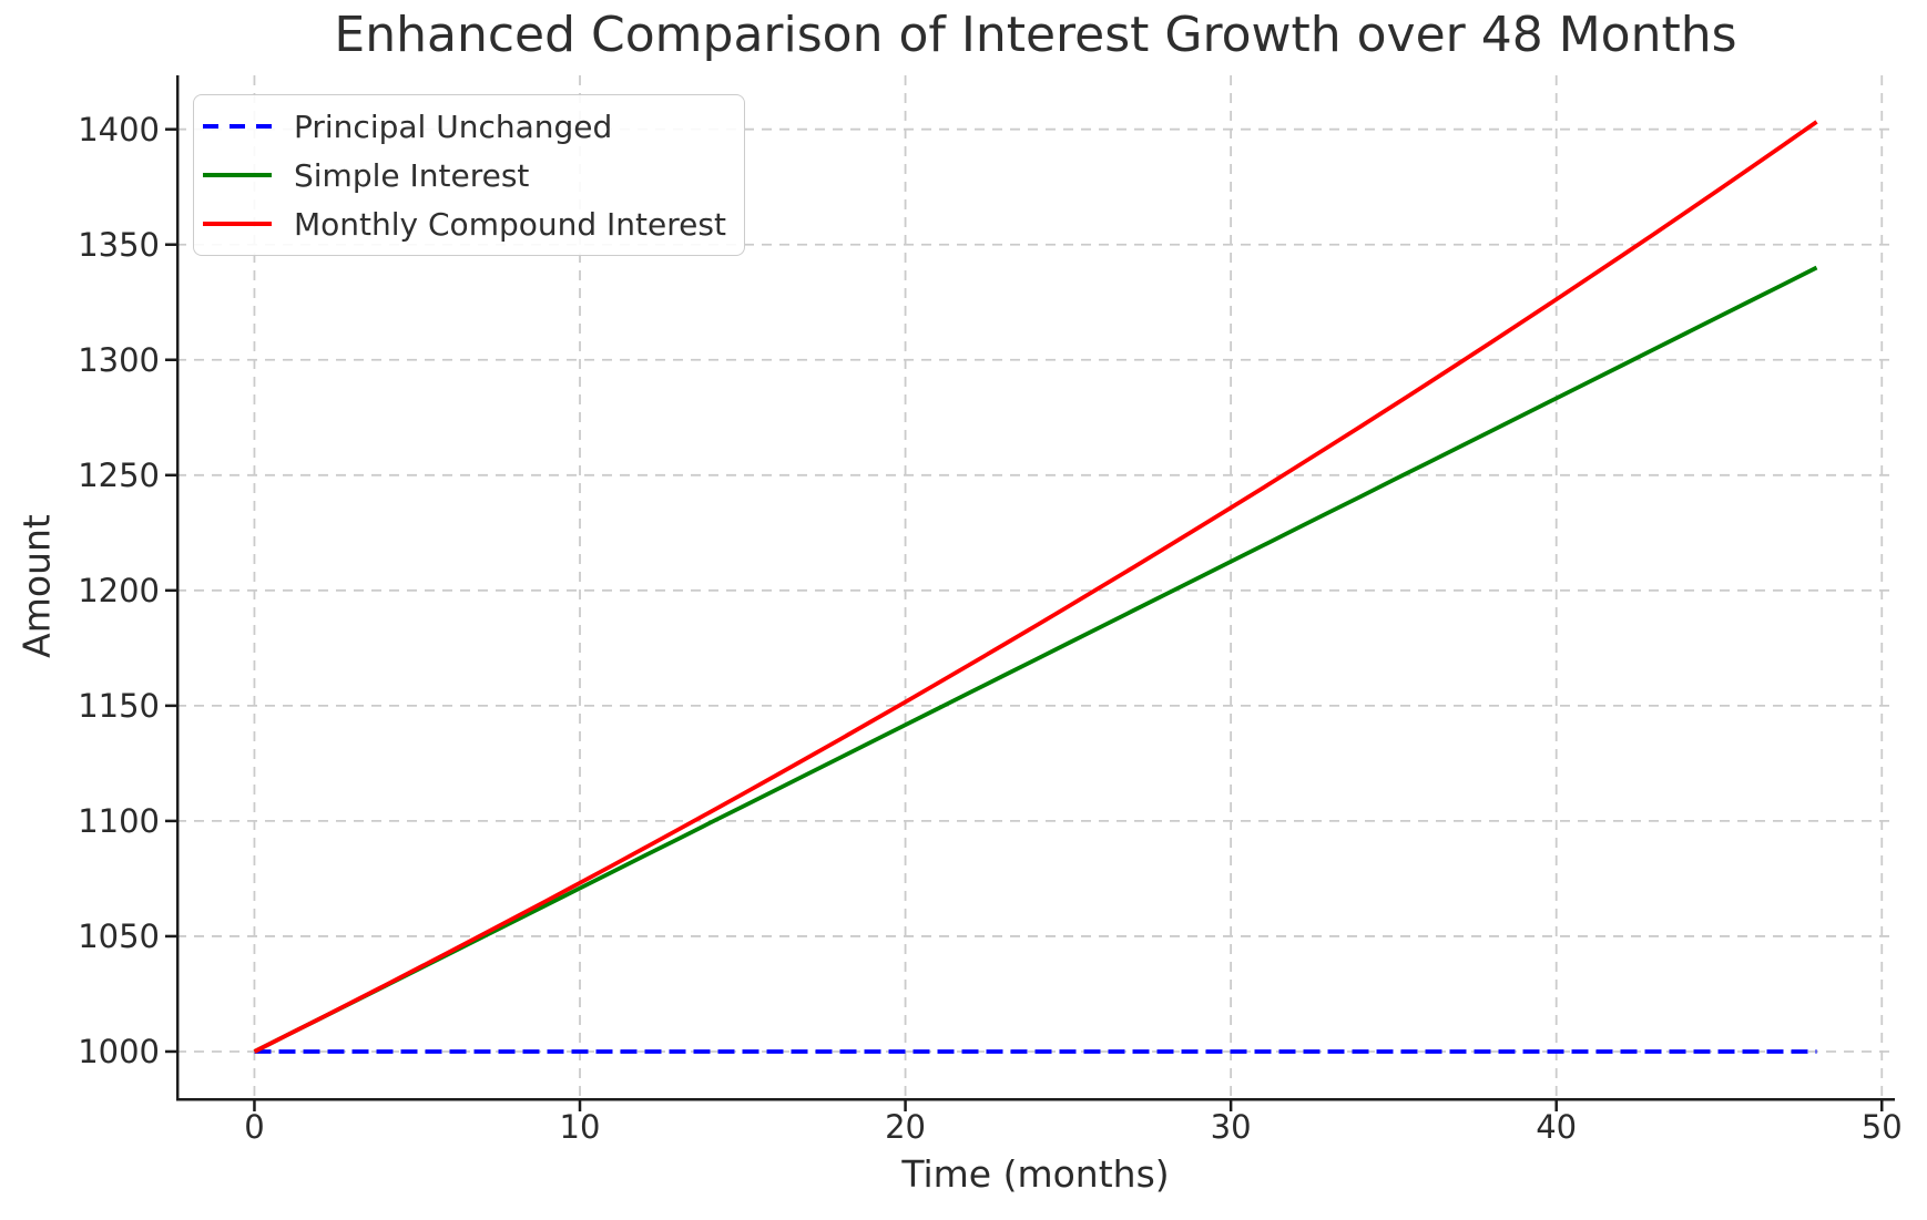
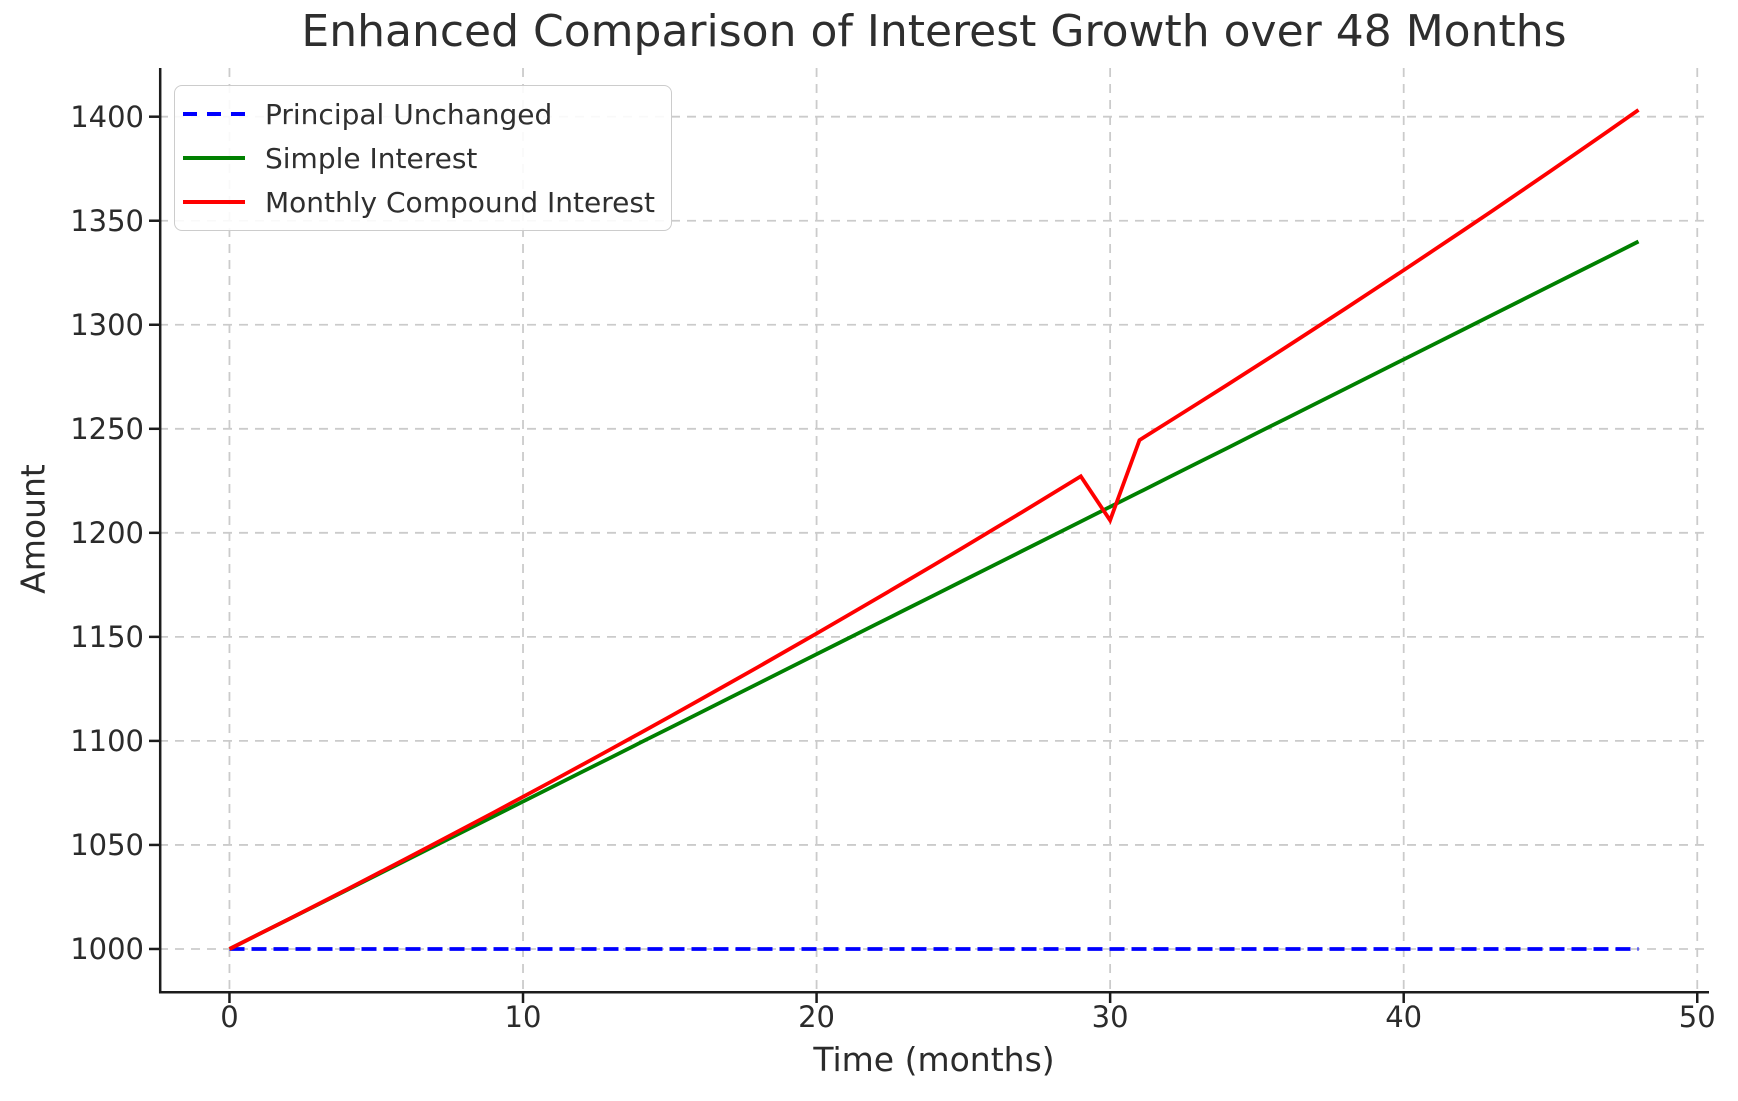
Monthly Compound Interest/30: 1236 -> 1206
